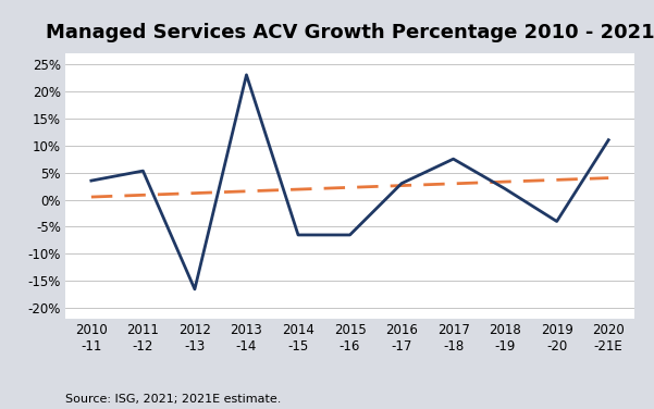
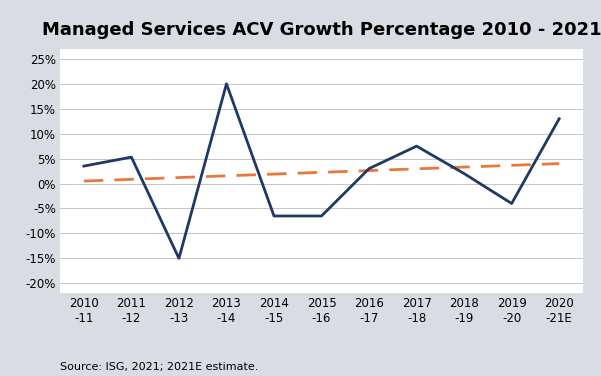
2012 -13: -16.5% -> -15.0%
2013 -14: 23.0% -> 20.0%
2020 -21E: 11.0% -> 13.0%
